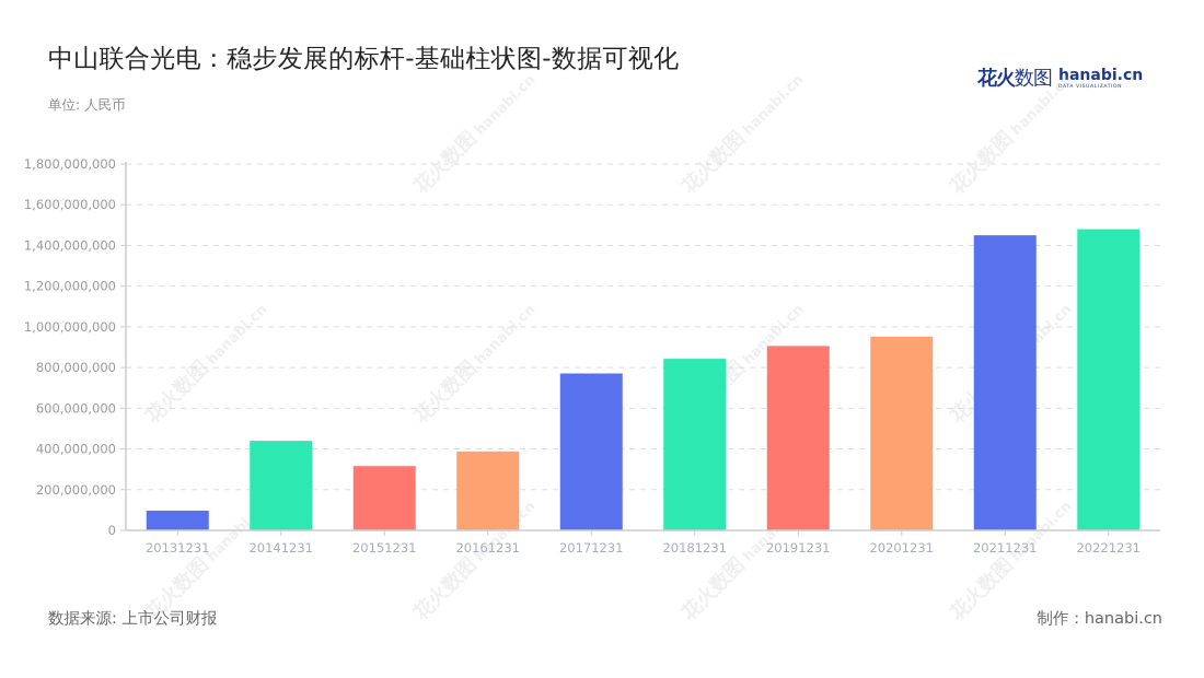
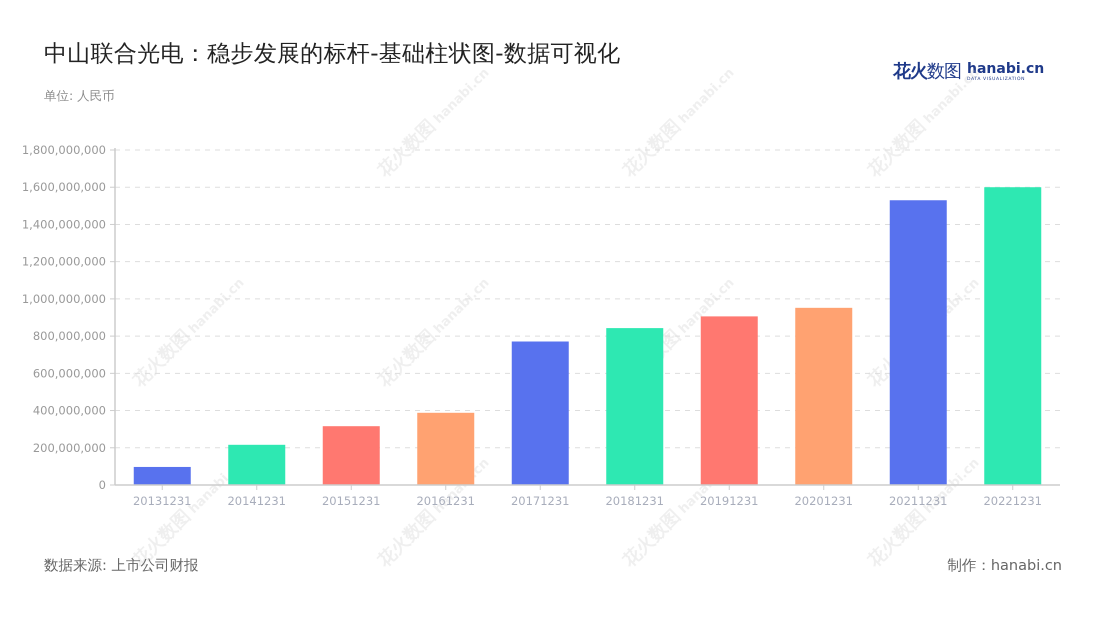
20141231: 440000000 -> 220000000
20211231: 1450000000 -> 1530000000
20221231: 1480000000 -> 1600000000
